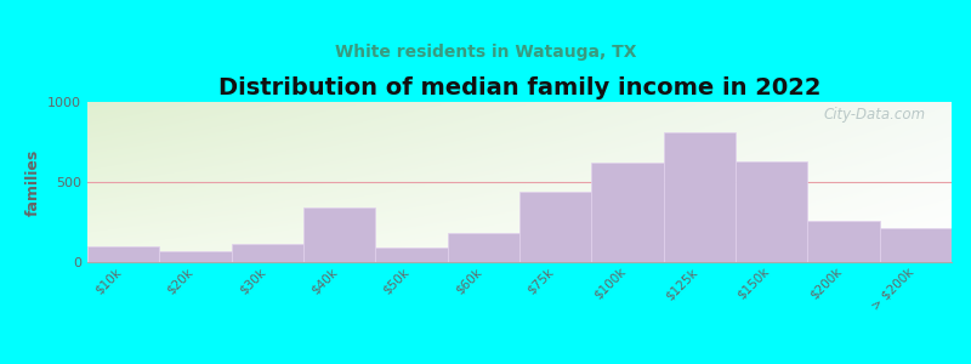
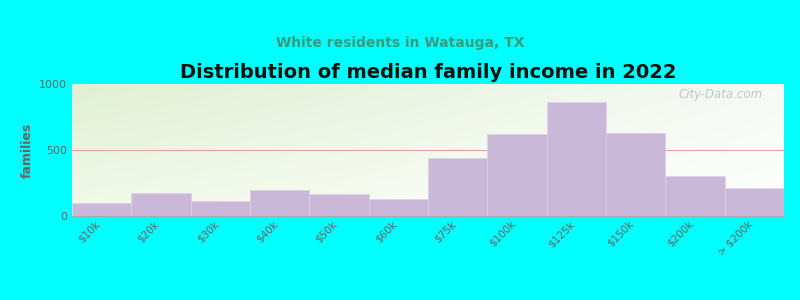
$20k: 70 -> 180
$40k: 340 -> 200
$50k: 90 -> 170
$60k: 180 -> 130
$125k: 810 -> 860
$200k: 260 -> 300
